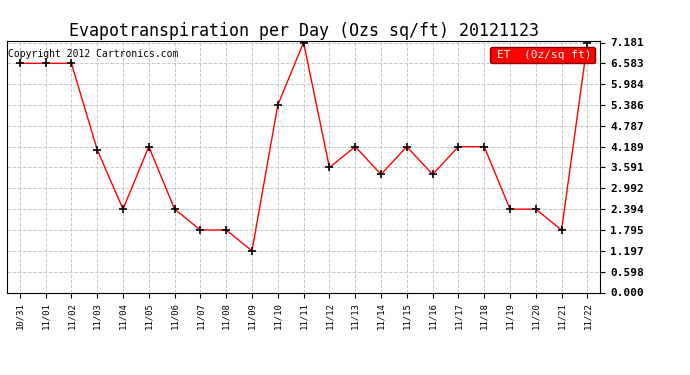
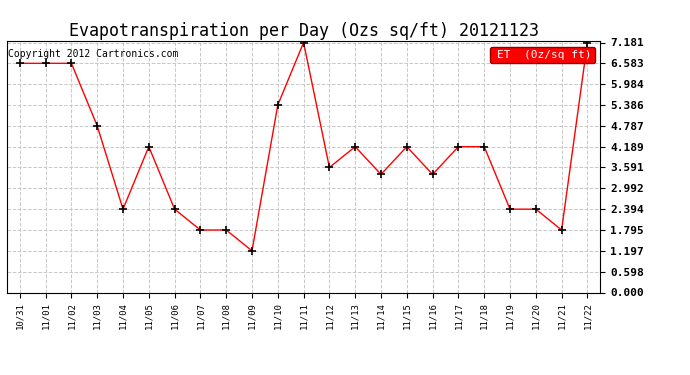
11/03: 4.10 -> 4.79
